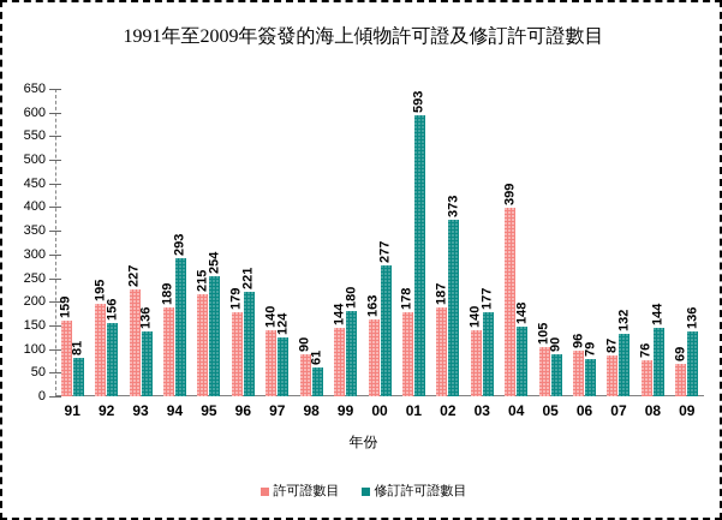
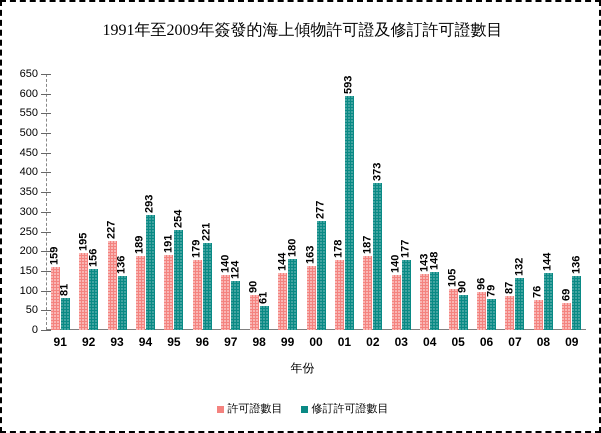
許可證數目/95: 215 -> 191
許可證數目/04: 399 -> 143
